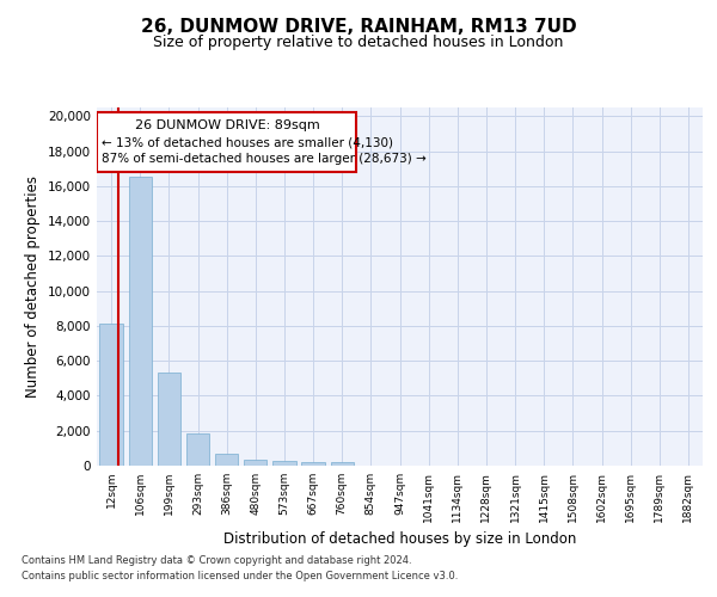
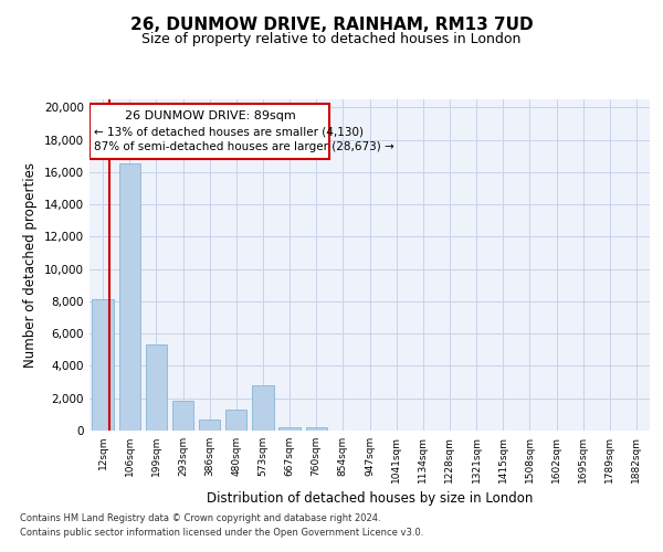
480sqm: 400 -> 1,300
573sqm: 300 -> 2,800
